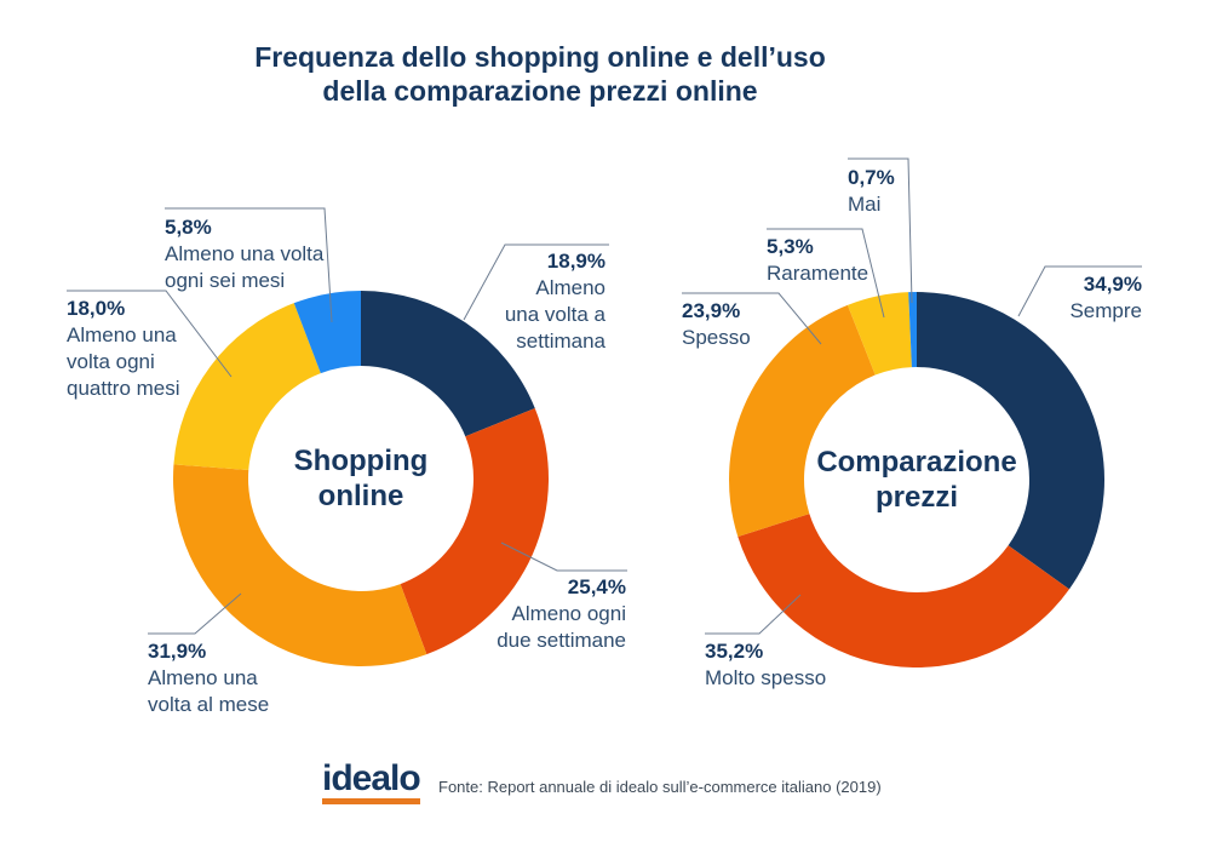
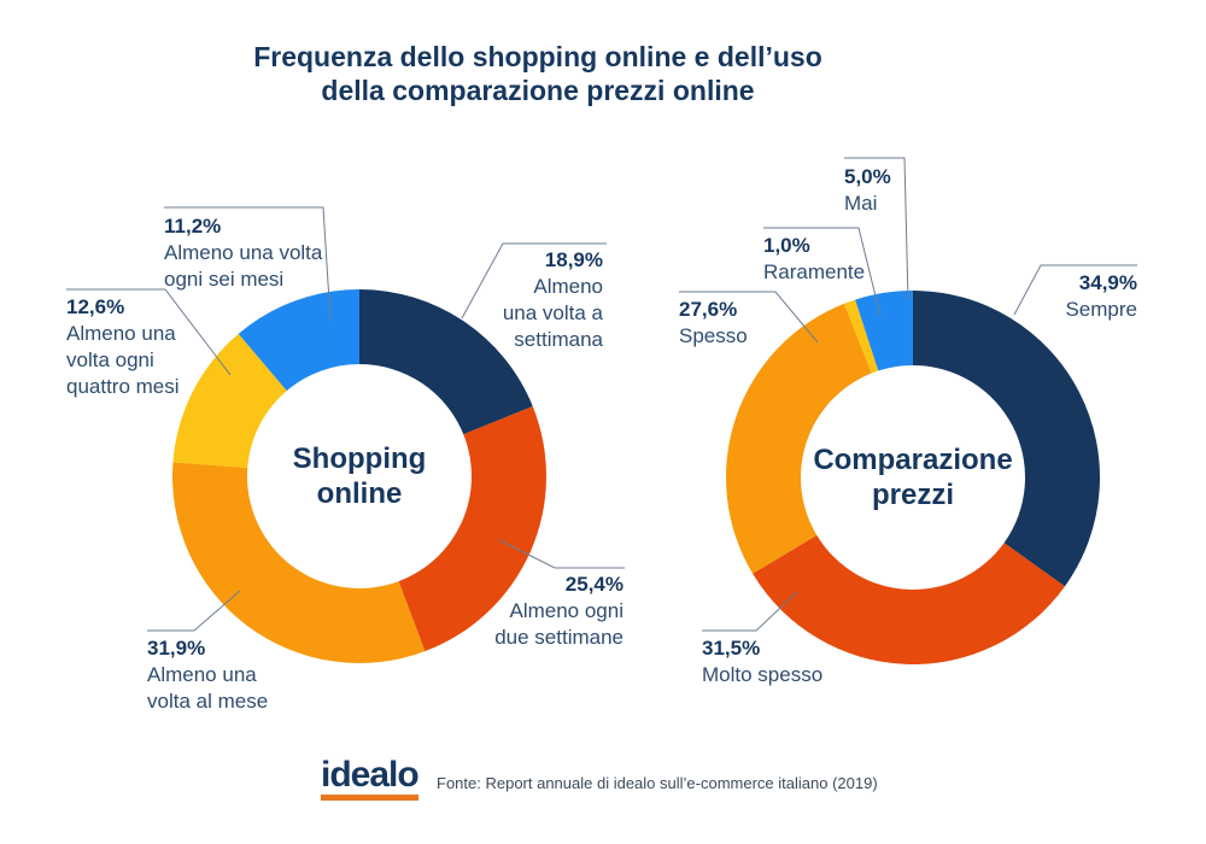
Shopping online/Almeno una volta ogni quattro mesi: 18,0% -> 12,6%
Shopping online/Almeno una volta ogni sei mesi: 5,8% -> 11,2%
Comparazione prezzi/Molto spesso: 35,2% -> 31,5%
Comparazione prezzi/Spesso: 23,9% -> 27,6%
Comparazione prezzi/Raramente: 5,3% -> 1,0%
Comparazione prezzi/Mai: 0,7% -> 5,0%
